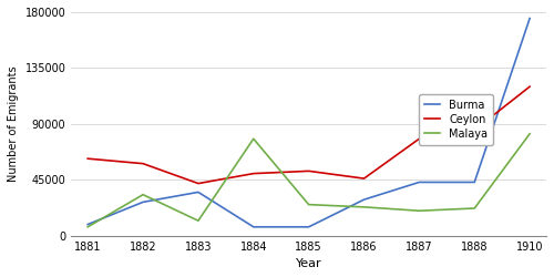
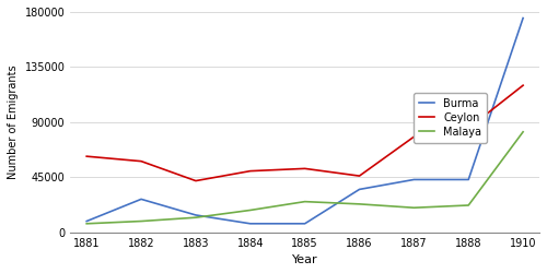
Malaya/1882: 33000 -> 9000
Burma/1883: 35000 -> 14000
Malaya/1884: 78000 -> 18000
Burma/1886: 29000 -> 35000
